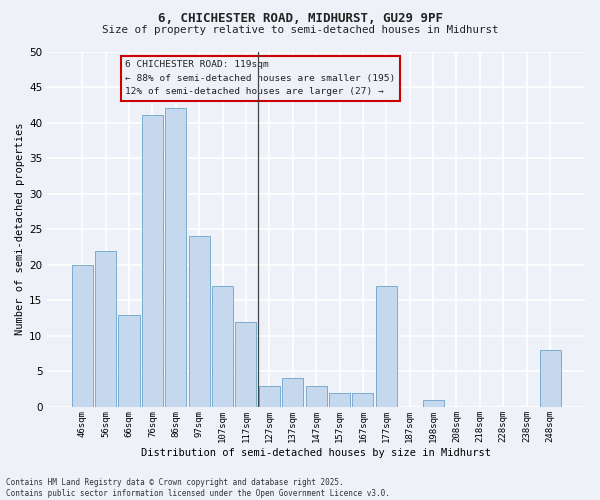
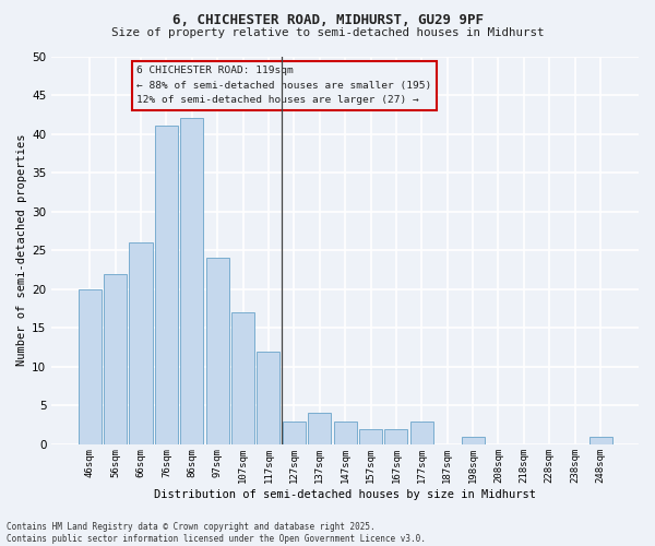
66sqm: 13 -> 26
177sqm: 17 -> 3
248sqm: 8 -> 1
